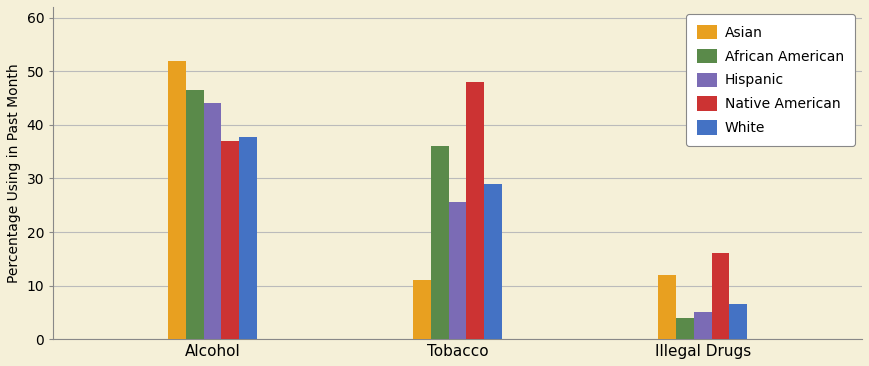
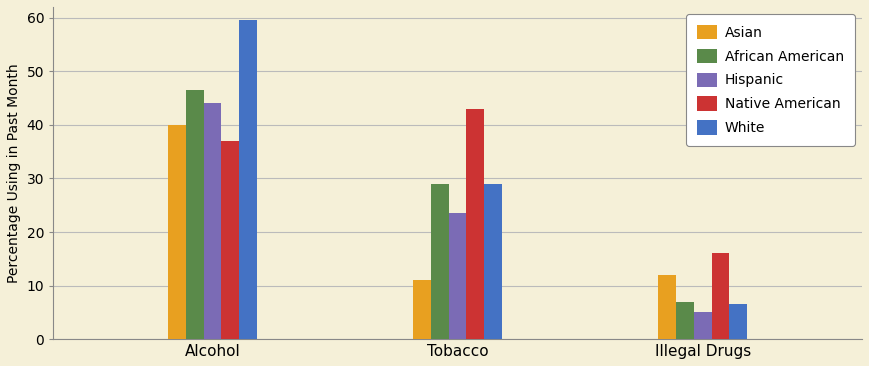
Asian/Alcohol: 52 -> 40
White/Alcohol: 37.8 -> 59.5
African American/Tobacco: 36.0 -> 29.0
Hispanic/Tobacco: 25.6 -> 23.5
Native American/Tobacco: 48 -> 43
African American/Illegal Drugs: 4.0 -> 7.0
